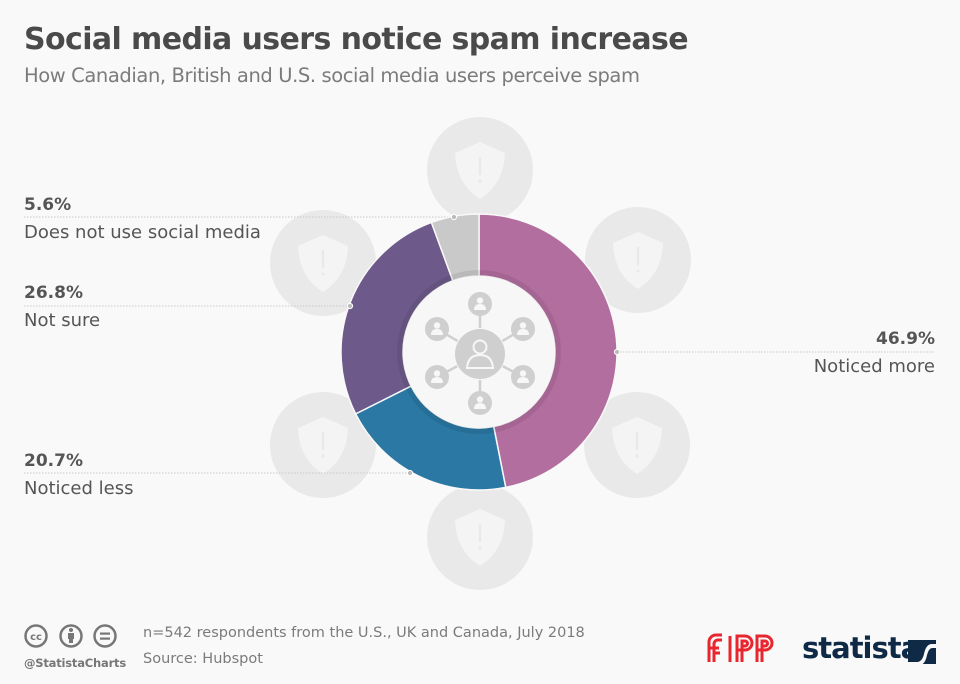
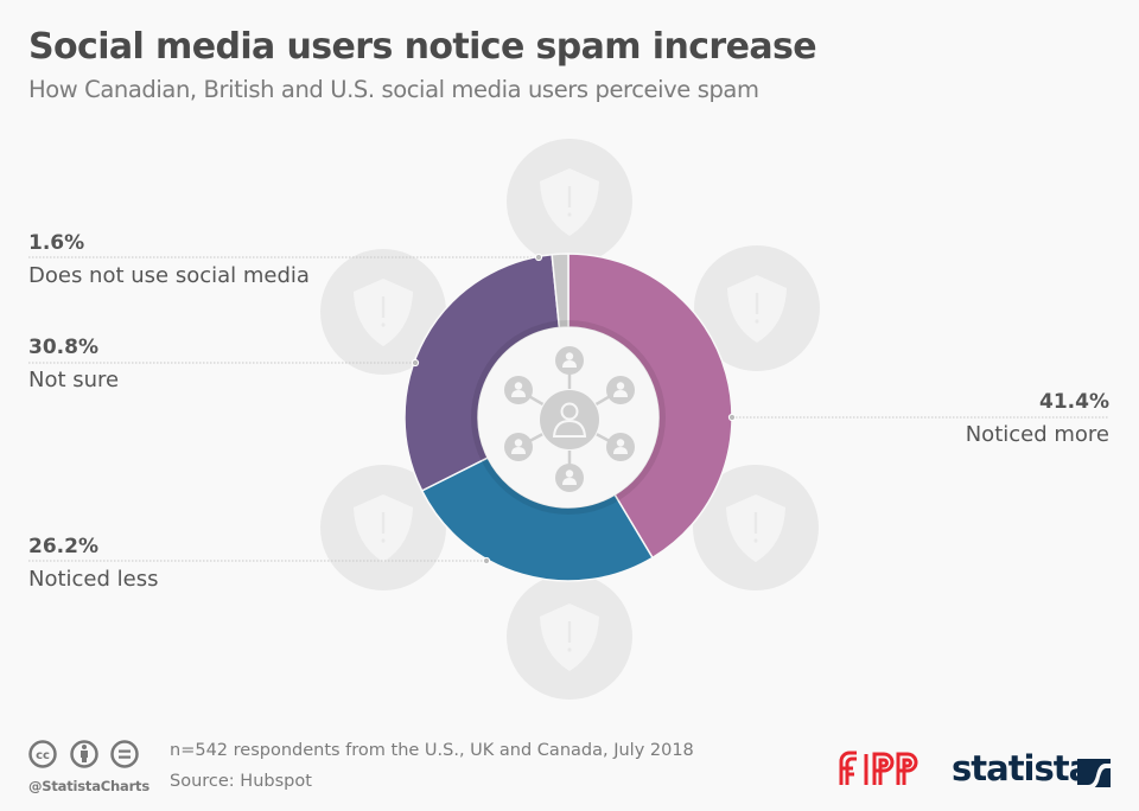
Noticed more: 46.9% -> 41.4%
Noticed less: 20.7% -> 26.2%
Not sure: 26.8% -> 30.8%
Does not use social media: 5.6% -> 1.6%
